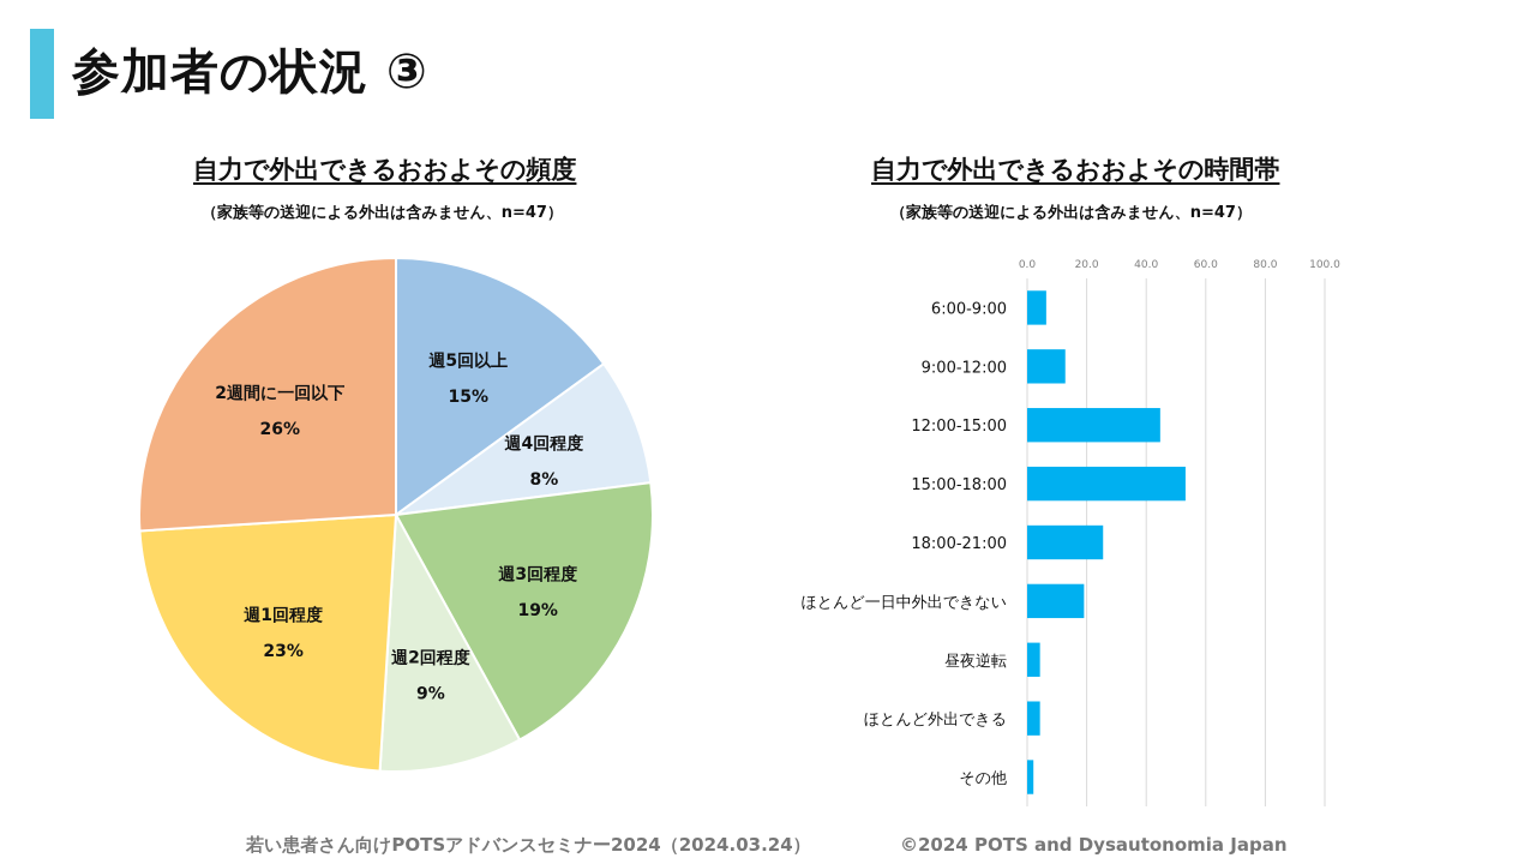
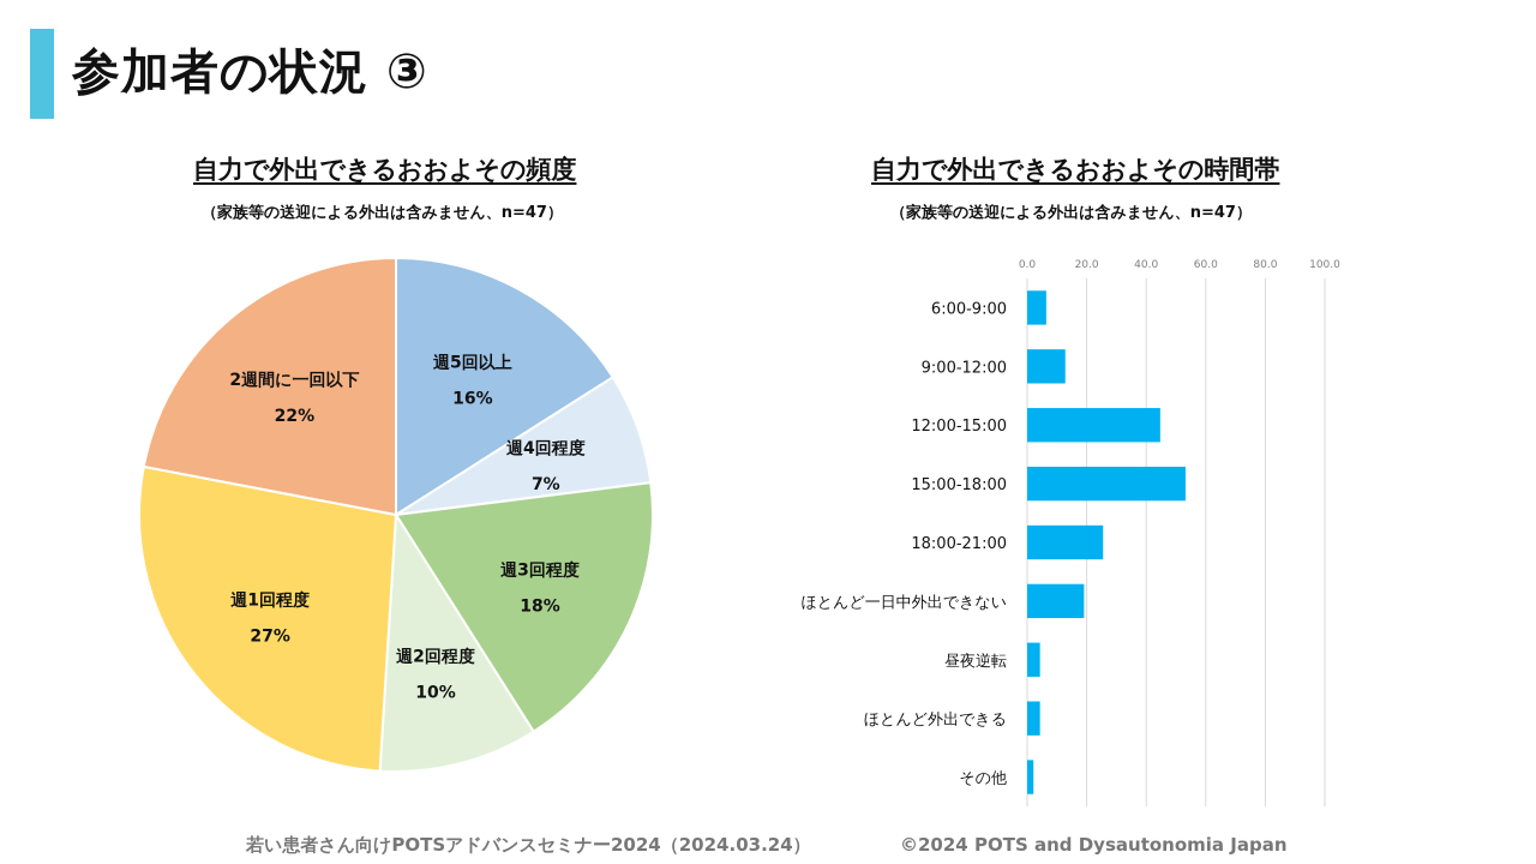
自力で外出できるおおよその頻度/週5回以上: 15% -> 16%
自力で外出できるおおよその頻度/週4回程度: 8% -> 7%
自力で外出できるおおよその頻度/週3回程度: 19% -> 18%
自力で外出できるおおよその頻度/週2回程度: 9% -> 10%
自力で外出できるおおよその頻度/週1回程度: 23% -> 27%
自力で外出できるおおよその頻度/2週間に一回以下: 26% -> 22%
